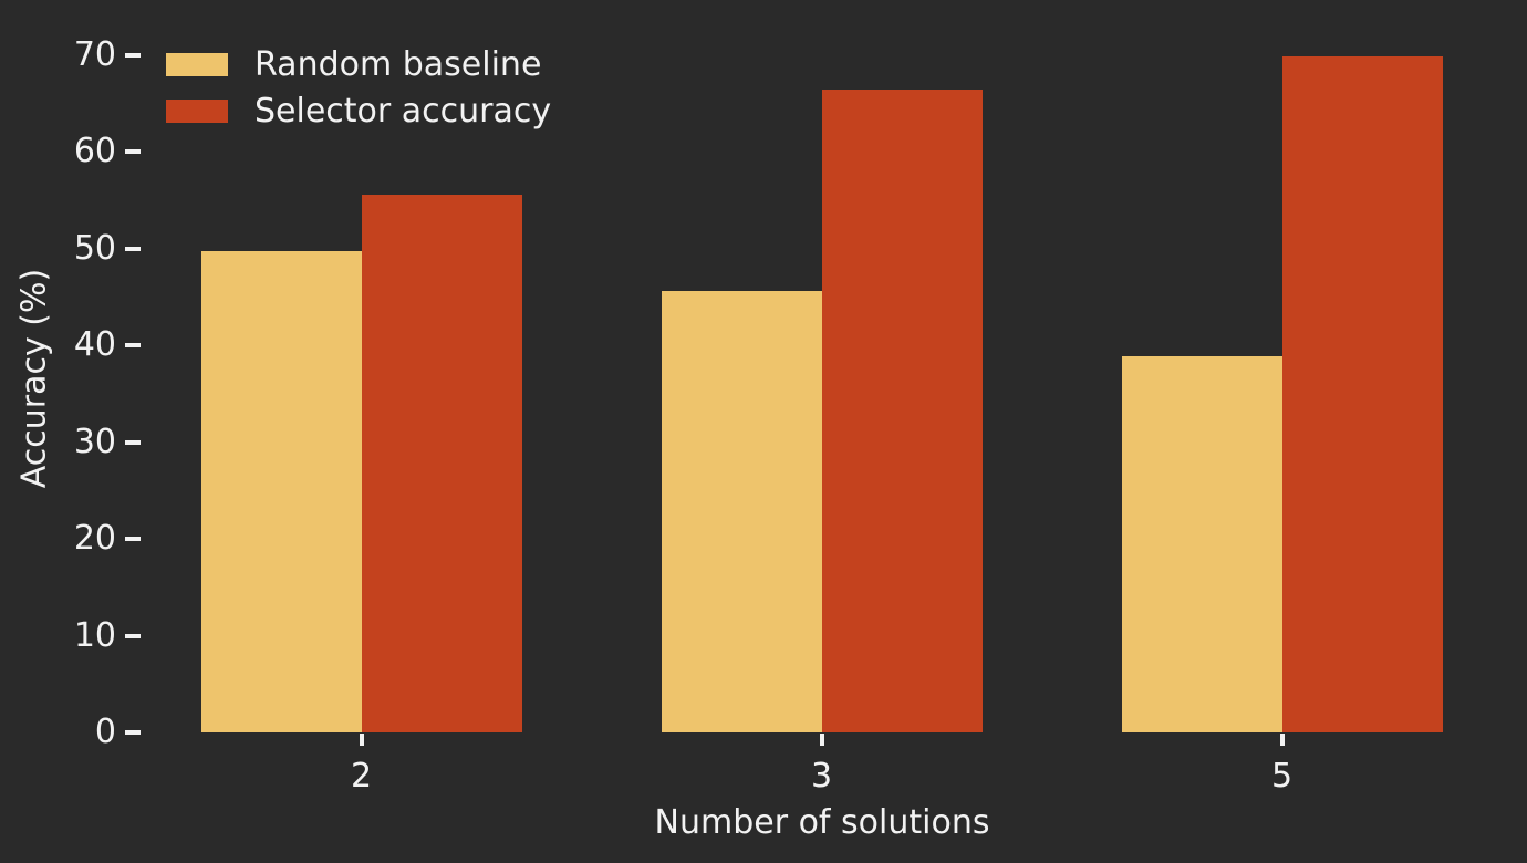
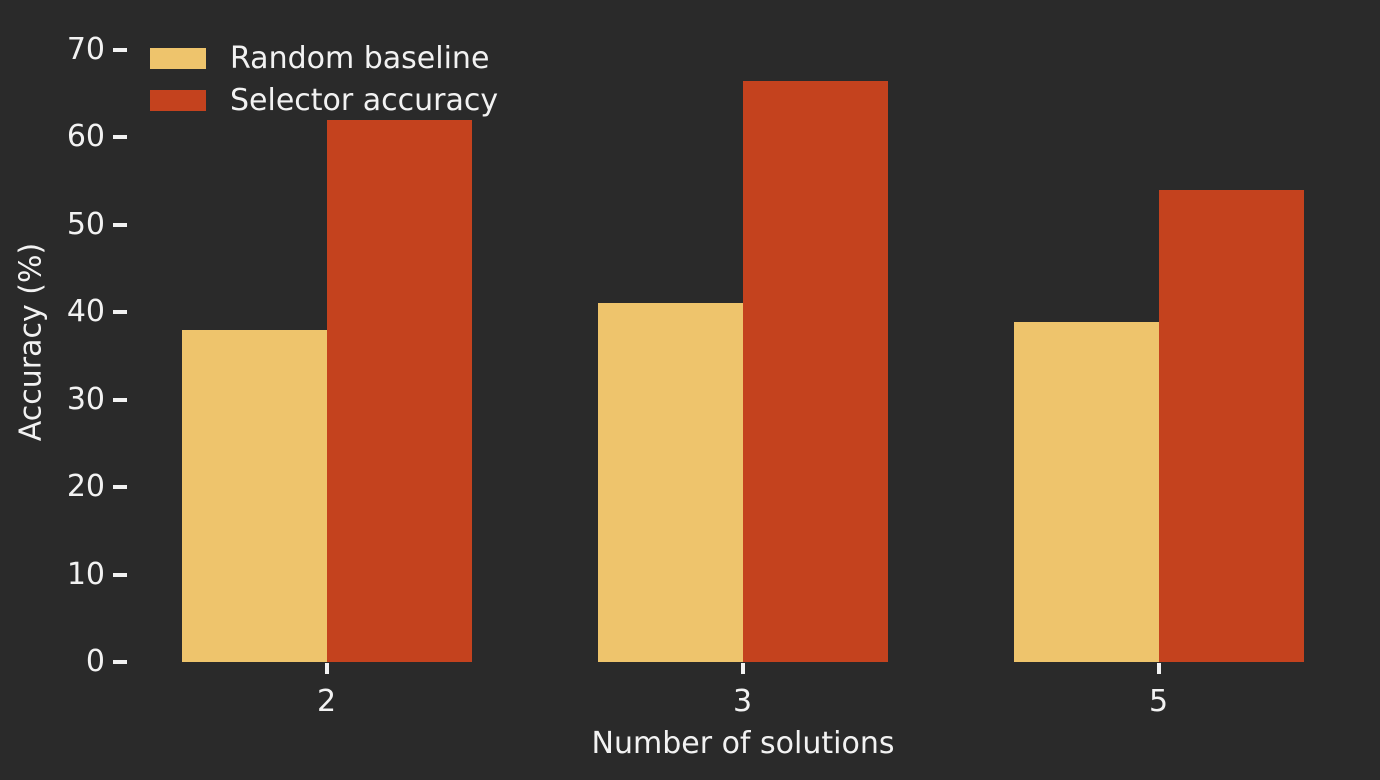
Random baseline/2: 50 -> 38
Selector accuracy/2: 56 -> 62
Random baseline/3: 46 -> 41
Selector accuracy/5: 70 -> 54
